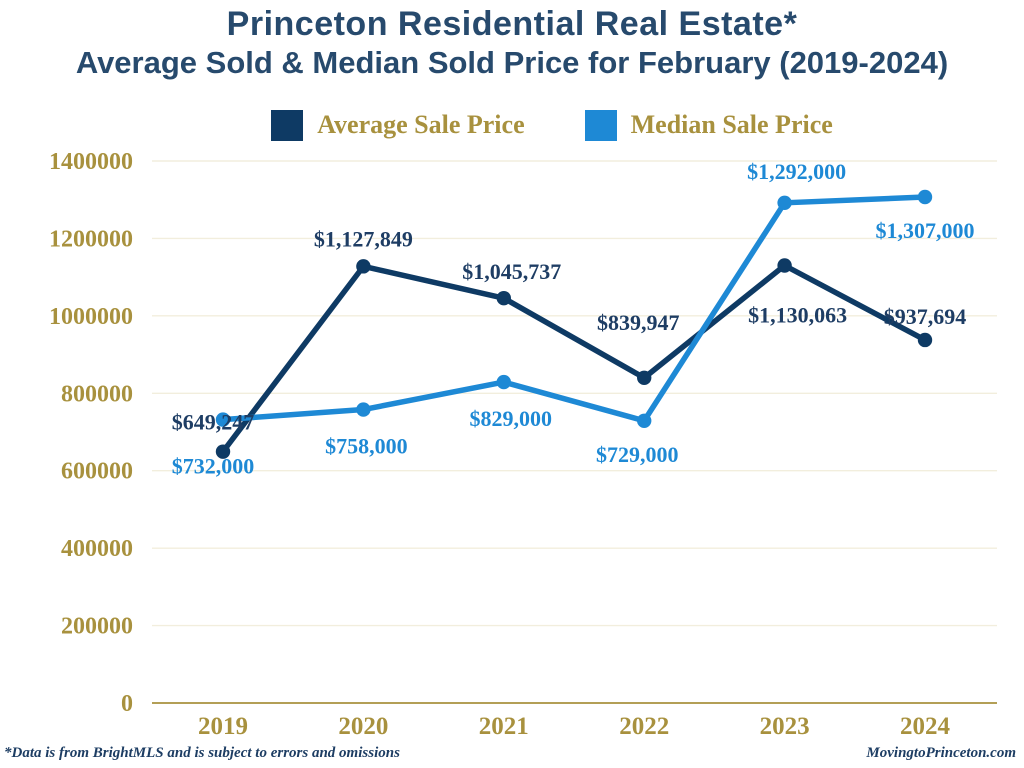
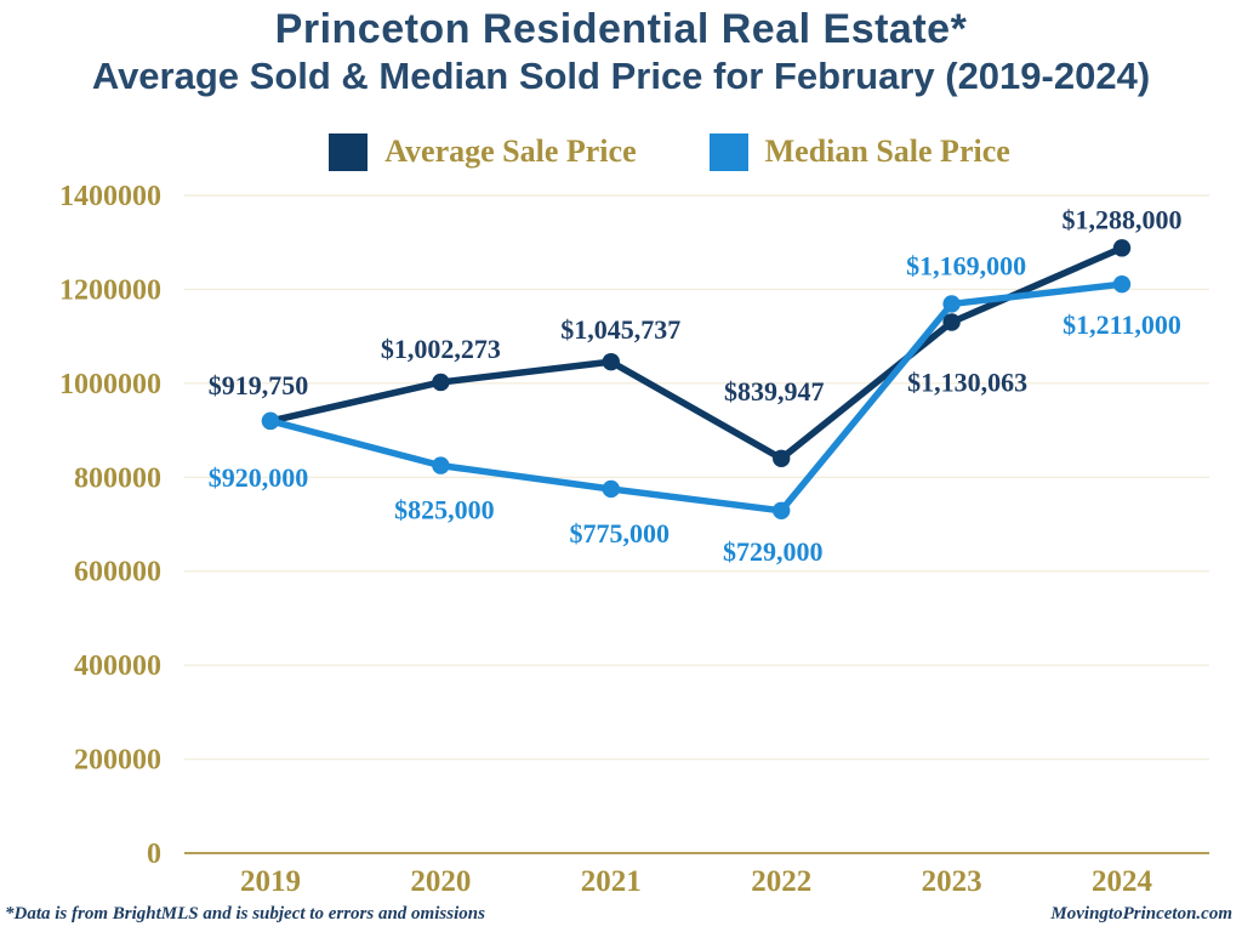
Average Sale Price/2019: $649,247 -> $919,750
Median Sale Price/2019: $732,000 -> $920,000
Average Sale Price/2020: $1,127,849 -> $1,002,273
Median Sale Price/2020: $758,000 -> $825,000
Median Sale Price/2021: $829,000 -> $775,000
Median Sale Price/2023: $1,292,000 -> $1,169,000
Average Sale Price/2024: $937,694 -> $1,288,000
Median Sale Price/2024: $1,307,000 -> $1,211,000
